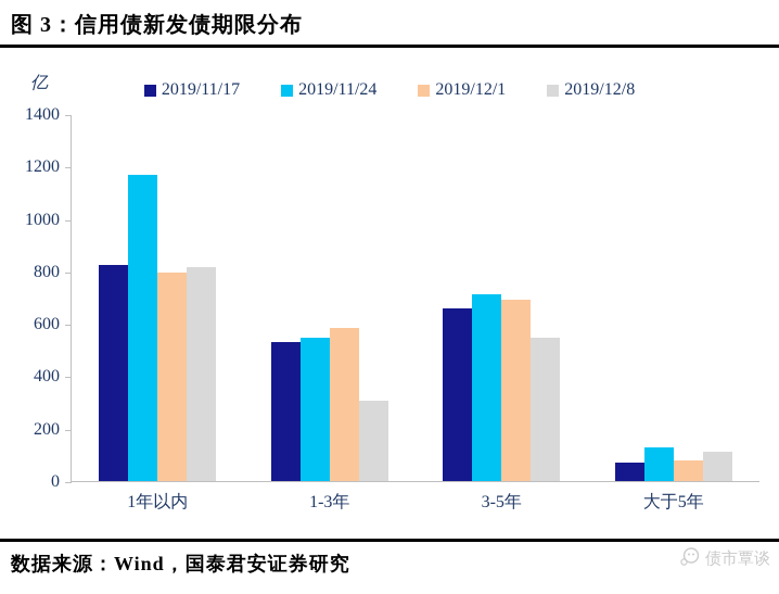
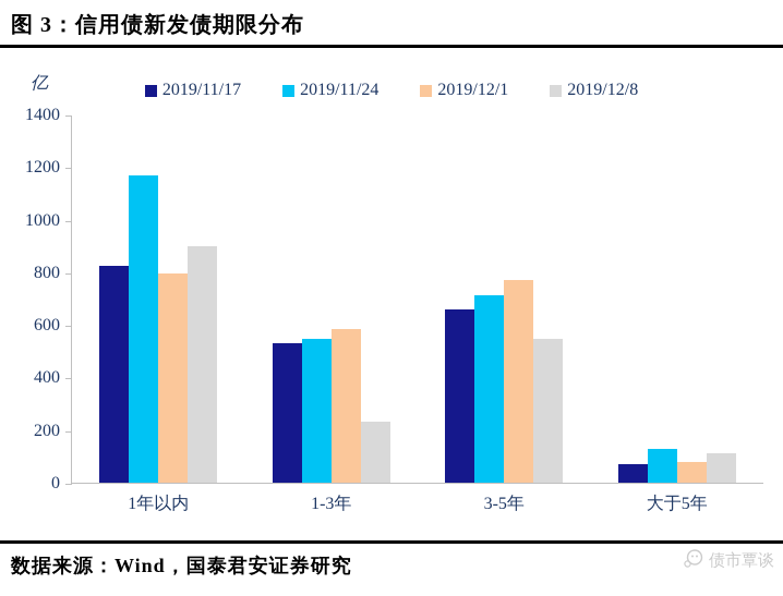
2019/12/8/1年以内: 820 -> 900
2019/12/8/1-3年: 310 -> 230
2019/12/1/3-5年: 690 -> 770
